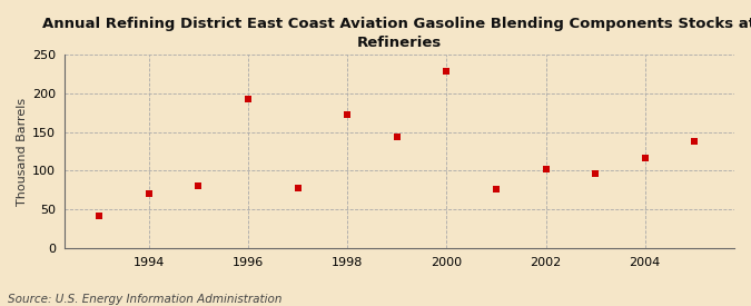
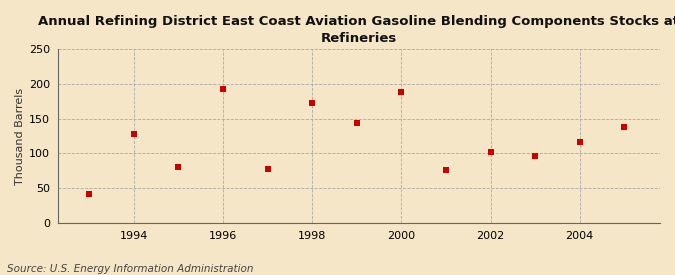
1994: 70 -> 128
2000: 229 -> 188
